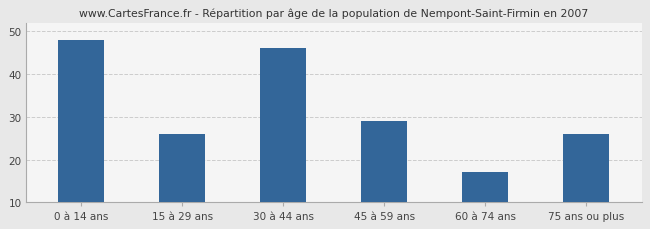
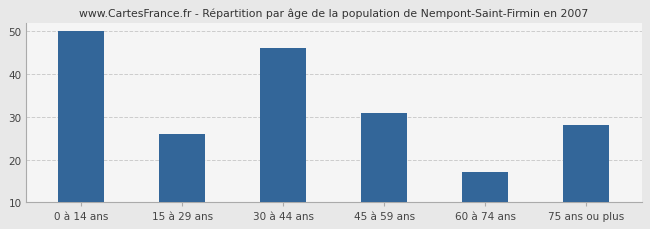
0 à 14 ans: 48 -> 50
45 à 59 ans: 29 -> 31
75 ans ou plus: 26 -> 28
